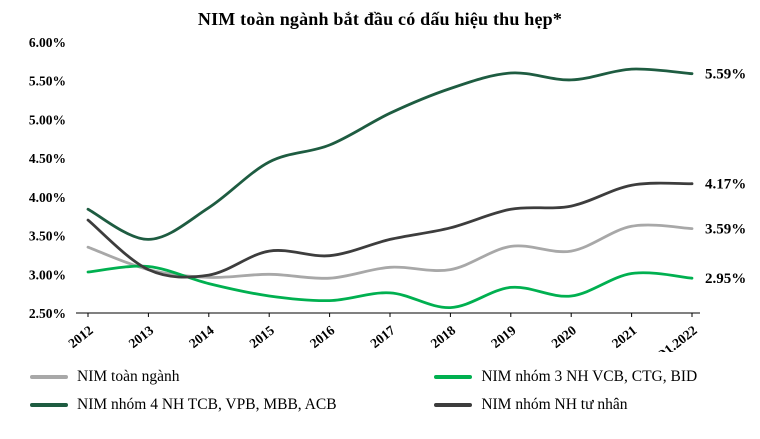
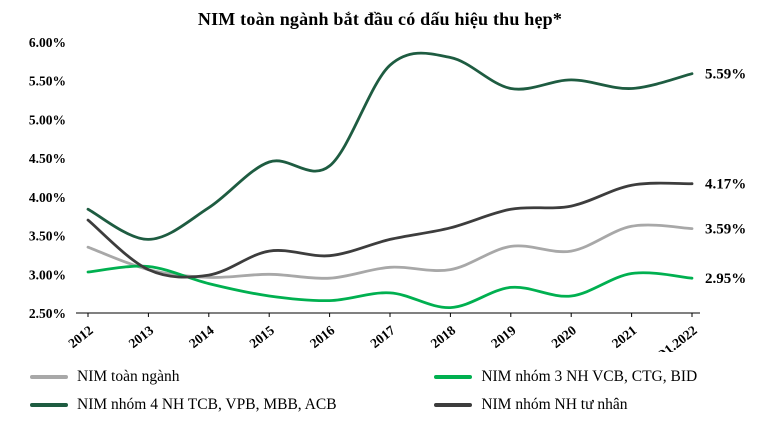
NIM nhóm 4 NH TCB, VPB, MBB, ACB/2016: 4.7% -> 4.4%
NIM nhóm 4 NH TCB, VPB, MBB, ACB/2017: 5.1% -> 5.7%
NIM nhóm 4 NH TCB, VPB, MBB, ACB/2018: 5.4% -> 5.8%
NIM nhóm 4 NH TCB, VPB, MBB, ACB/2019: 5.6% -> 5.4%
NIM nhóm 4 NH TCB, VPB, MBB, ACB/2021: 5.7% -> 5.4%
